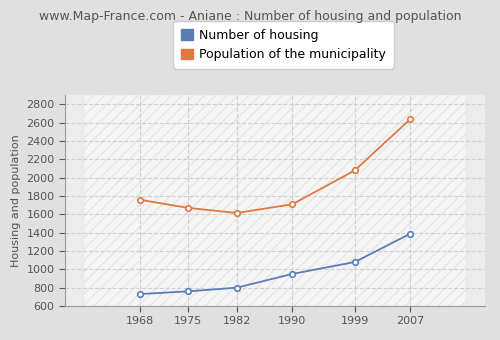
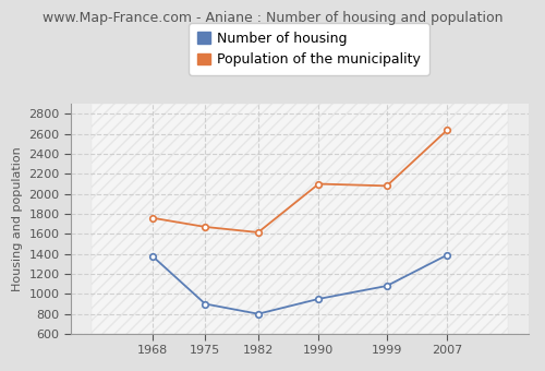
Number of housing/1968: 730 -> 1380
Number of housing/1975: 760 -> 900
Population of the municipality/1990: 1710 -> 2100
